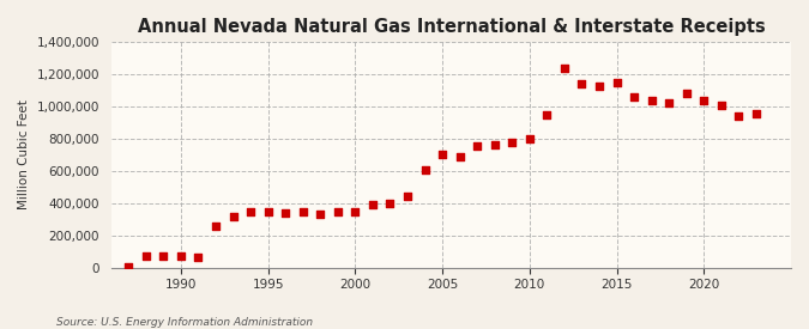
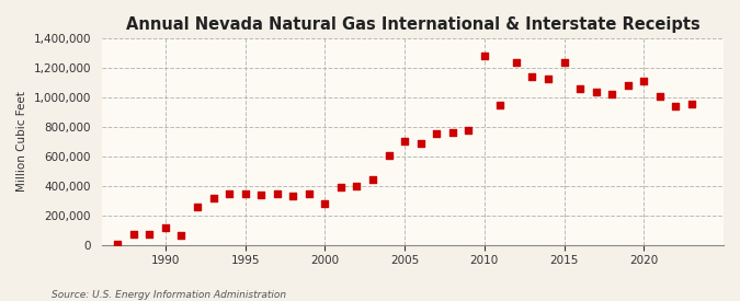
1990: 80,000 -> 120,000
2000: 350,000 -> 280,000
2010: 800,000 -> 1,280,000
2015: 1,150,000 -> 1,240,000
2020: 1,040,000 -> 1,110,000
